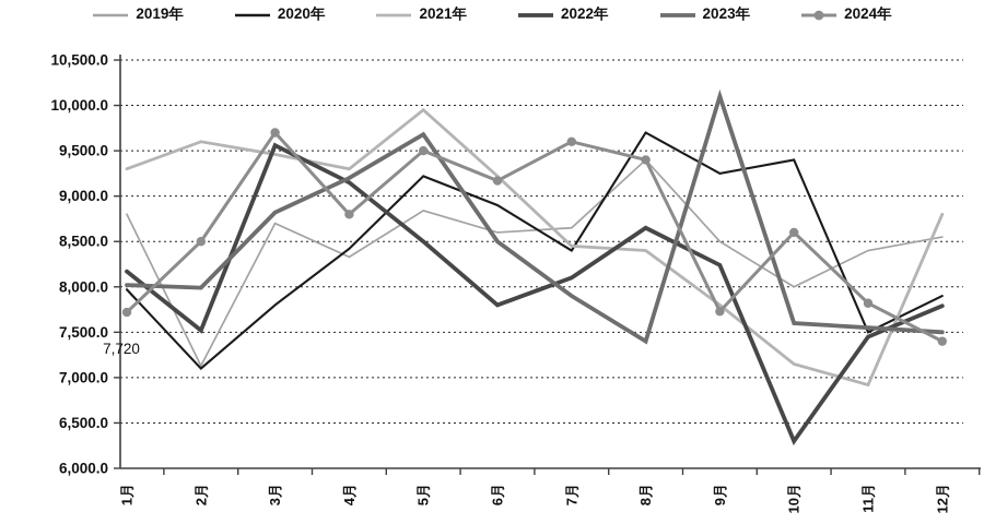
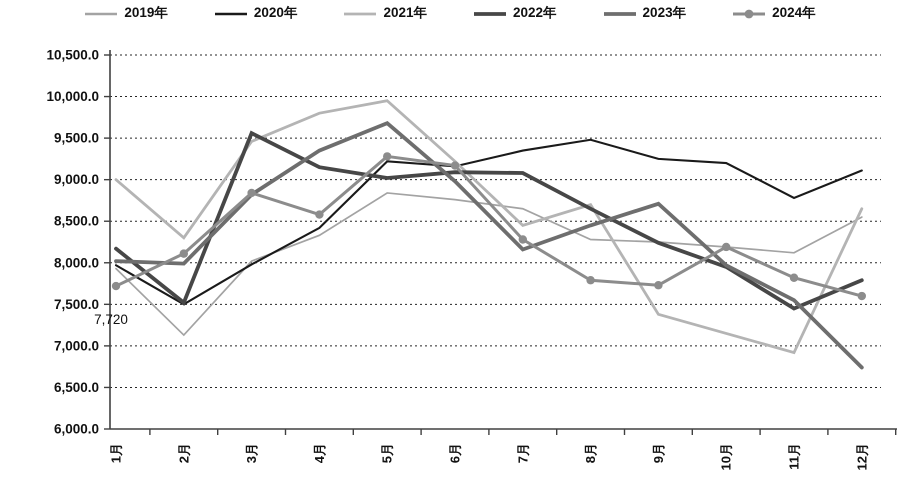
2019年/1月: 8800 -> 7900
2021年/1月: 9300 -> 9000
2020年/2月: 7100 -> 7500
2021年/2月: 9600 -> 8300
2024年/2月: 8500 -> 8100
2019年/3月: 8700 -> 8000
2020年/3月: 7800 -> 8000
2024年/3月: 9700 -> 8800
2021年/4月: 9300 -> 9800
2023年/4月: 9200 -> 9400
2024年/4月: 8800 -> 8600
2022年/5月: 8500 -> 9000
2024年/5月: 9500 -> 9300
2019年/6月: 8600 -> 8800
2020年/6月: 8900 -> 9200
2022年/6月: 7800 -> 9100
2023年/6月: 8500 -> 9000
2020年/7月: 8400 -> 9400
2022年/7月: 8100 -> 9100
2023年/7月: 7900 -> 8200
2024年/7月: 9600 -> 8300
2019年/8月: 9400 -> 8300
2020年/8月: 9700 -> 9500
2021年/8月: 8400 -> 8700
2023年/8月: 7400 -> 8400
2024年/8月: 9400 -> 7800
2019年/9月: 8500 -> 8200
2021年/9月: 7800 -> 7400
2023年/9月: 10100 -> 8700
2019年/10月: 8000 -> 8200
2020年/10月: 9400 -> 9200
2022年/10月: 6300 -> 8000
2023年/10月: 7600 -> 8000
2024年/10月: 8600 -> 8200
2019年/11月: 8400 -> 8100
2020年/11月: 7500 -> 8800
2020年/12月: 7900 -> 9100
2021年/12月: 8800 -> 8600
2023年/12月: 7500 -> 6700
2024年/12月: 7400 -> 7600
